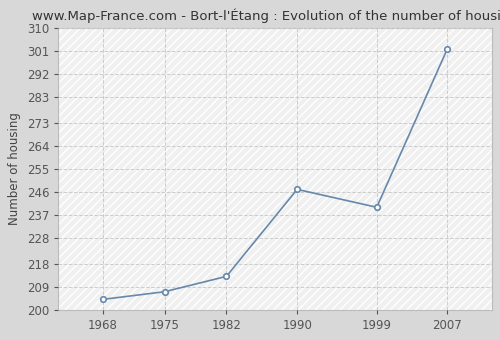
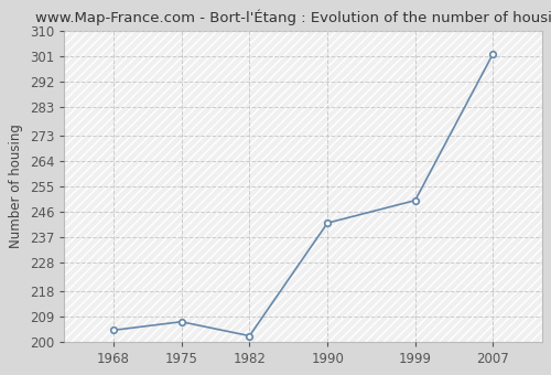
1982: 213 -> 202
1990: 247 -> 242
1999: 240 -> 250
